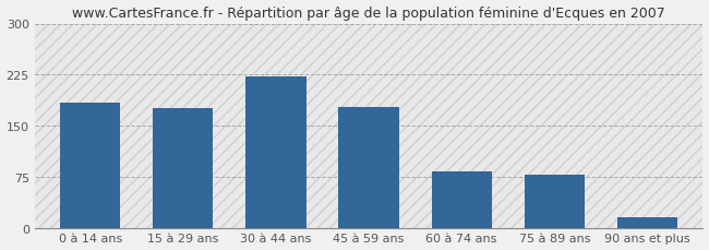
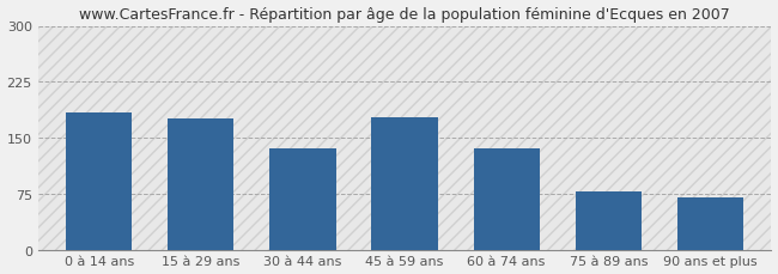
30 à 44 ans: 222 -> 136
60 à 74 ans: 82 -> 136
90 ans et plus: 15 -> 70
